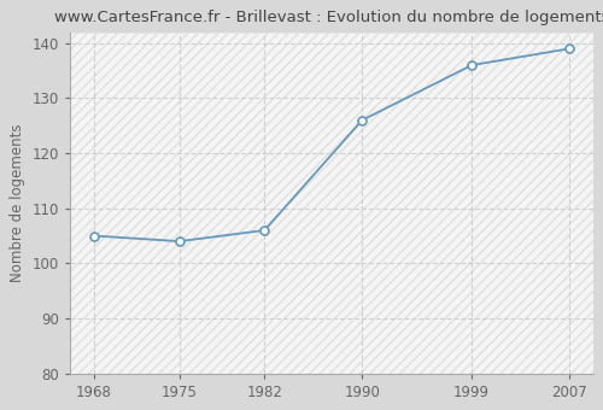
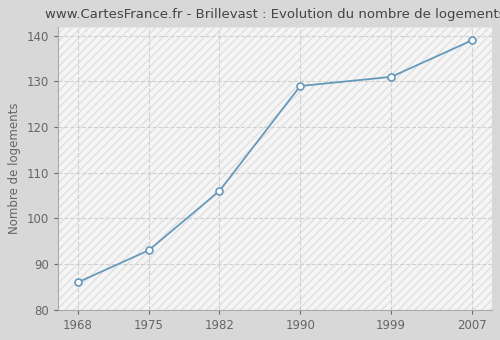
1968: 105 -> 86
1975: 104 -> 93
1990: 126 -> 129
1999: 136 -> 131
